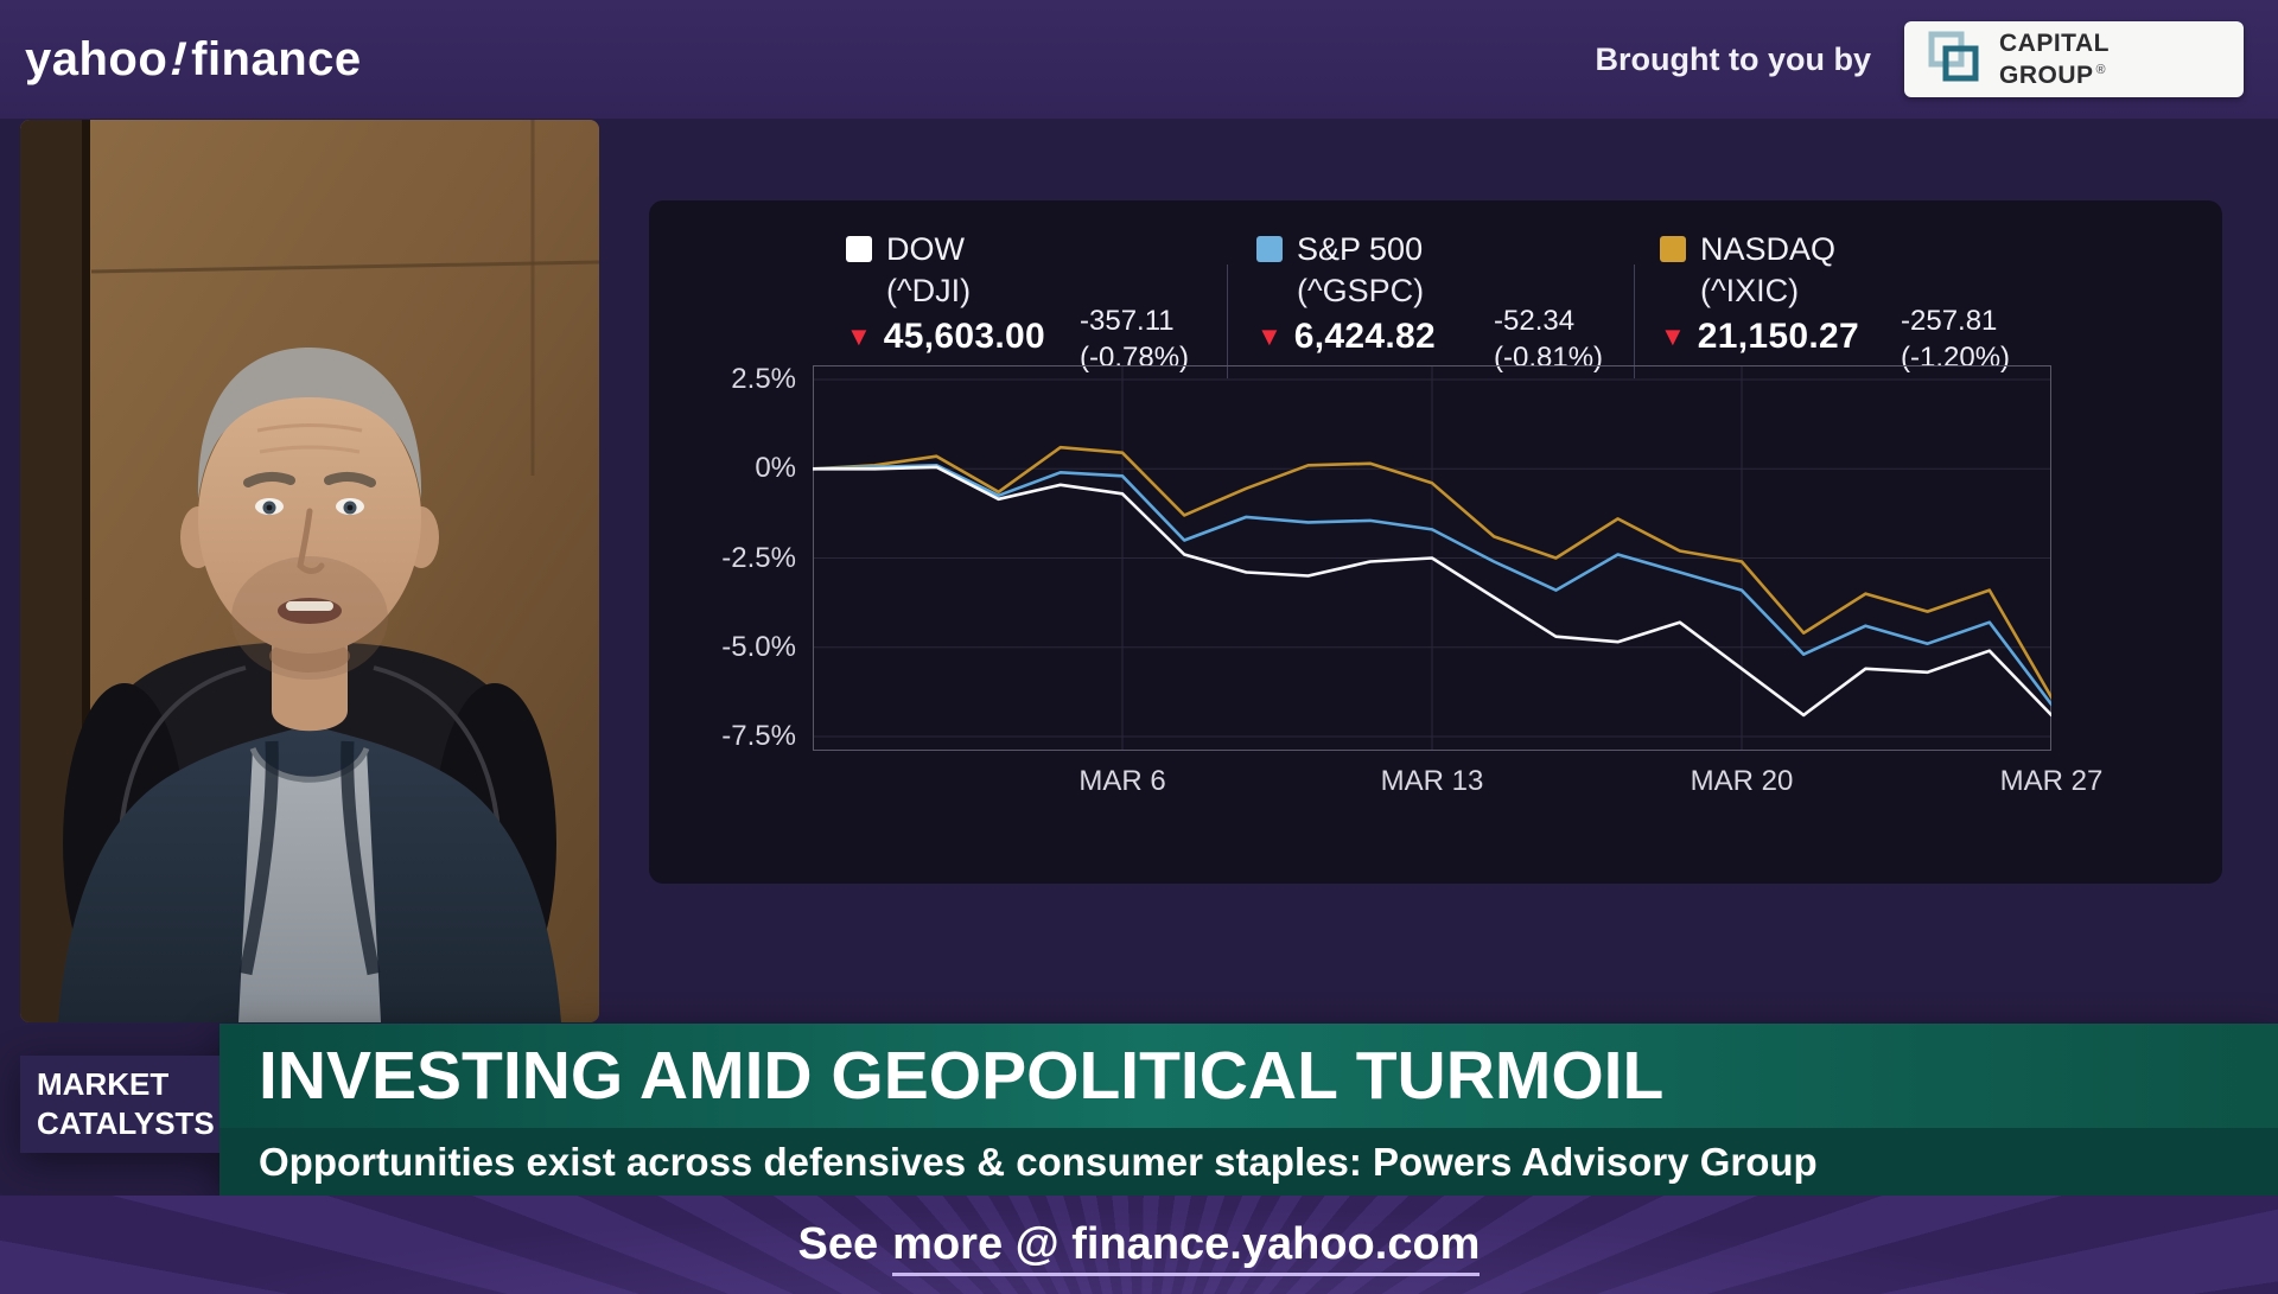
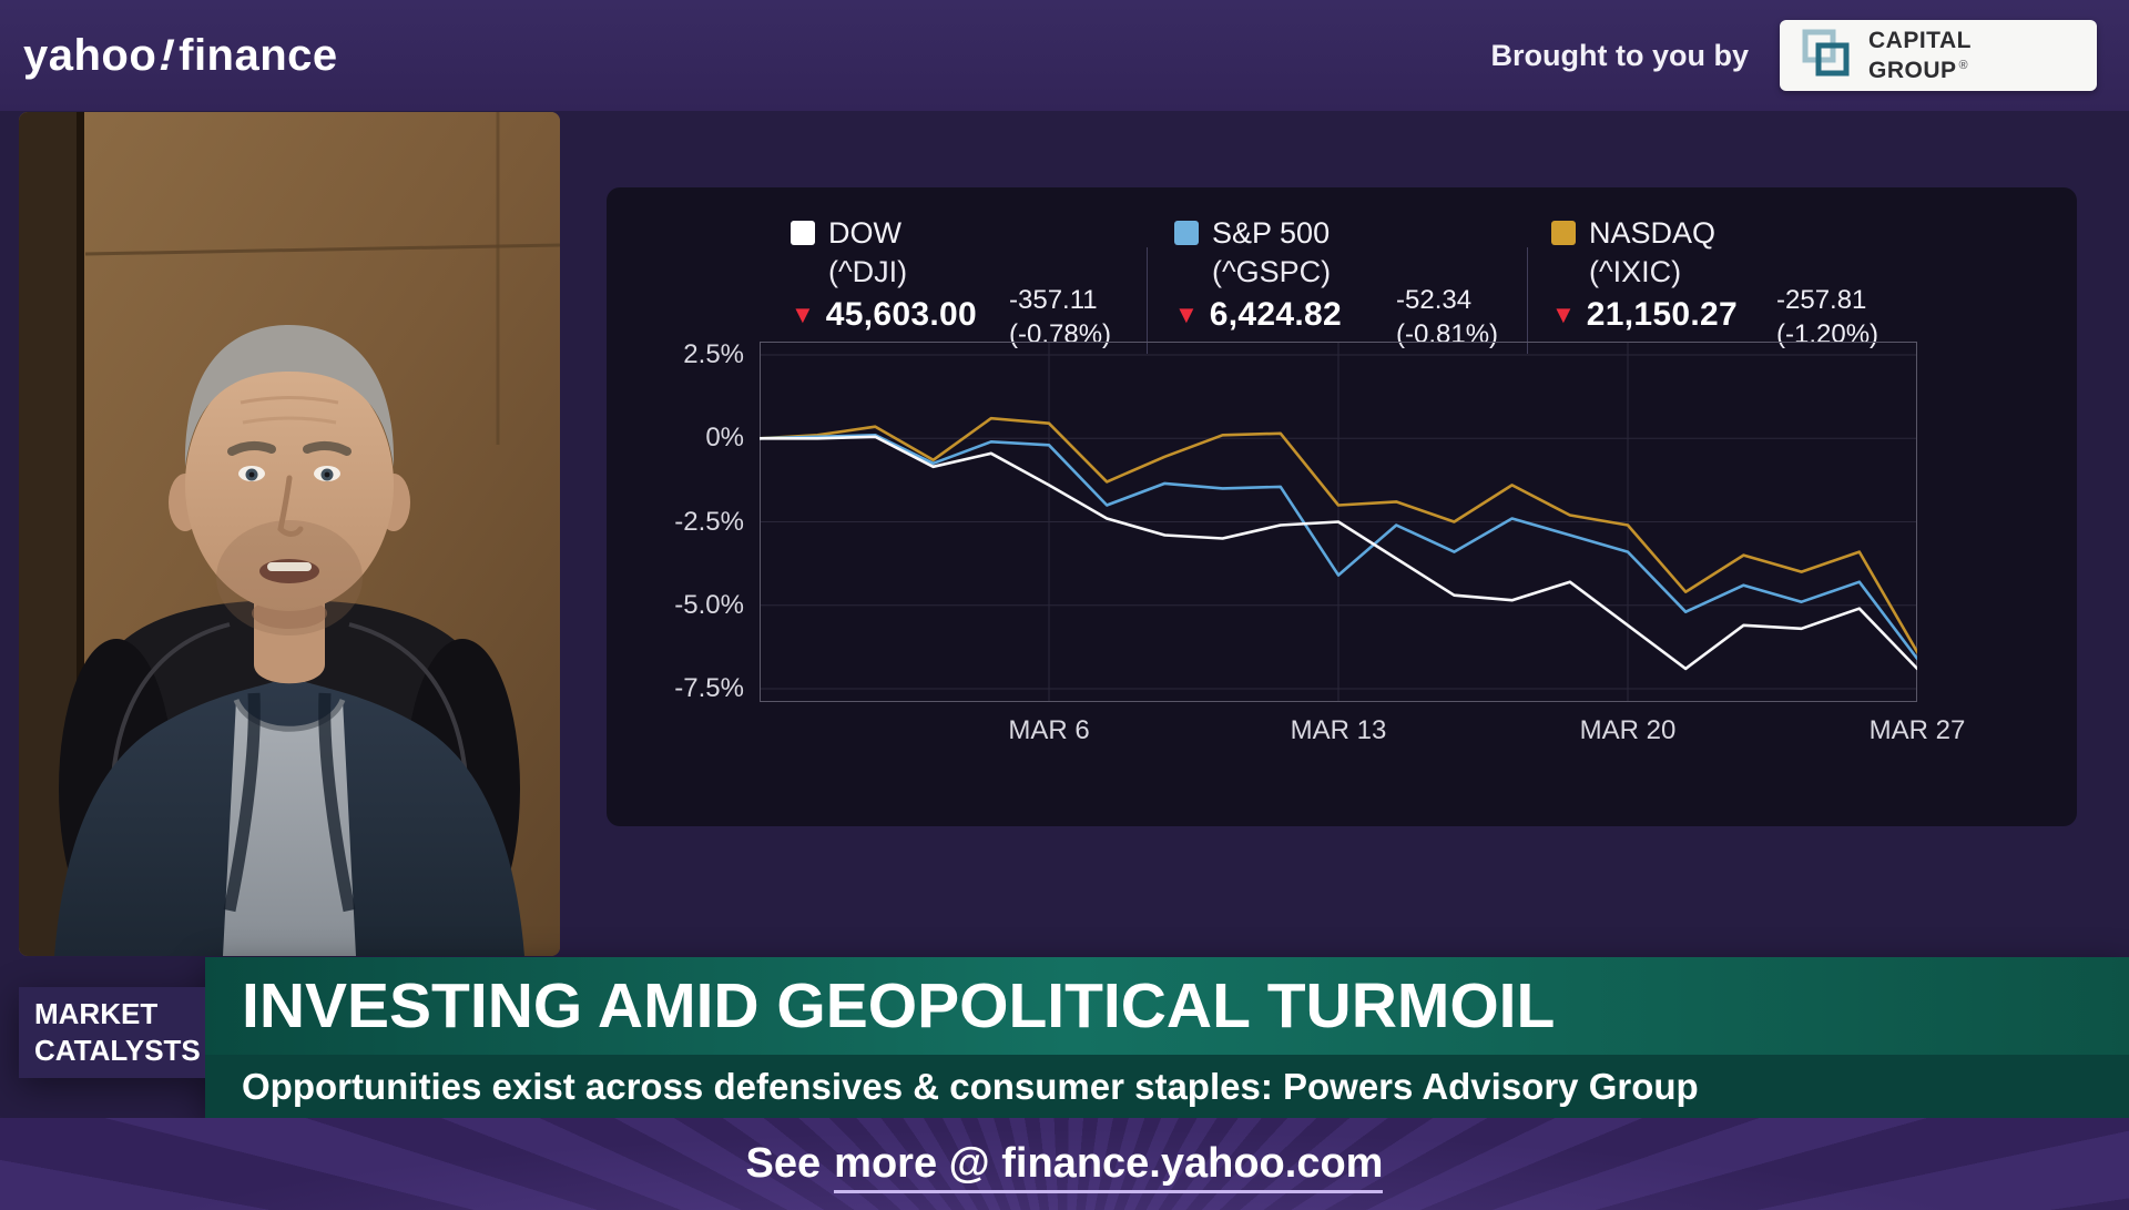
DOW/MAR 6: -0.7% -> -1.4%
NASDAQ/MAR 13: -0.4% -> -2.0%
S&P 500/MAR 13: -1.7% -> -4.1%
